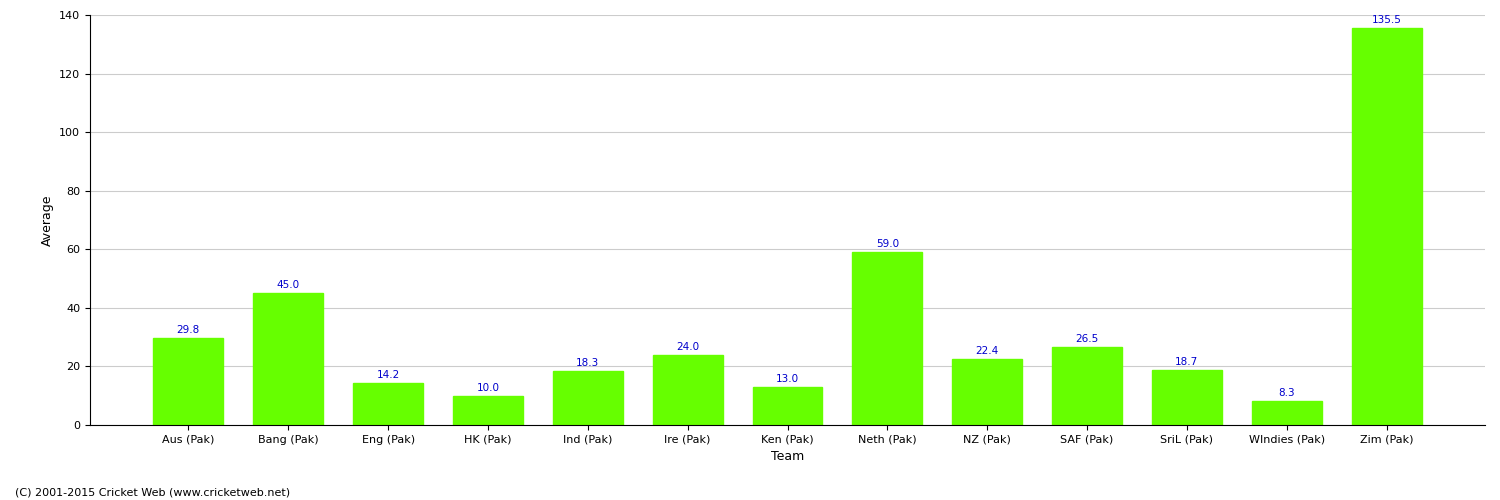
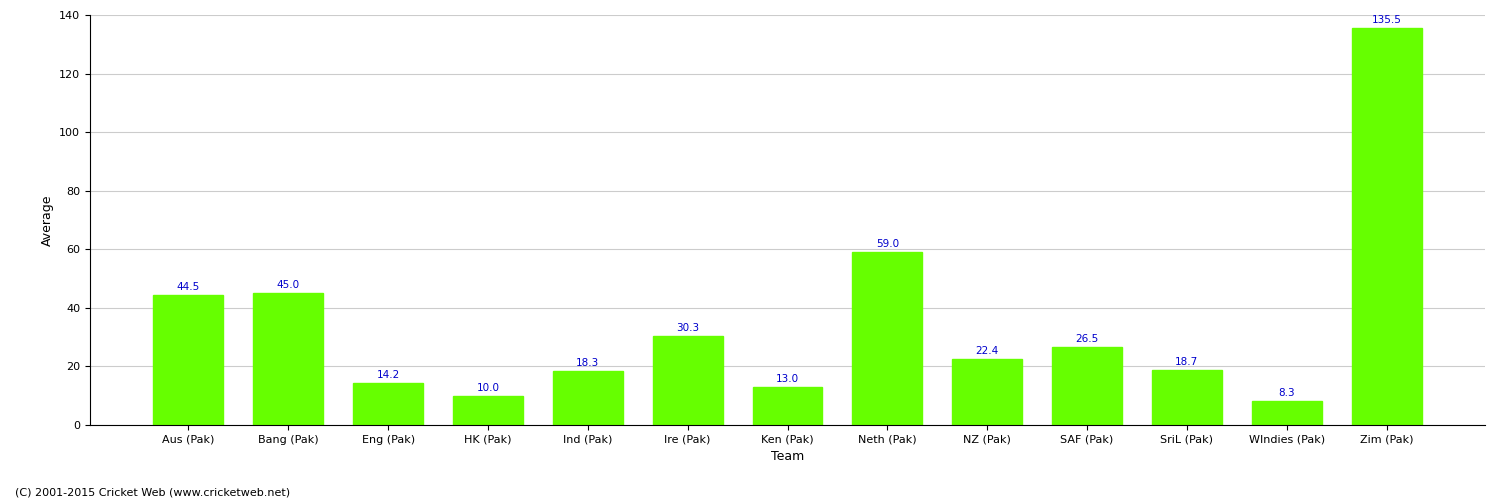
Aus (Pak): 29.8 -> 44.5
Ire (Pak): 24.0 -> 30.3
